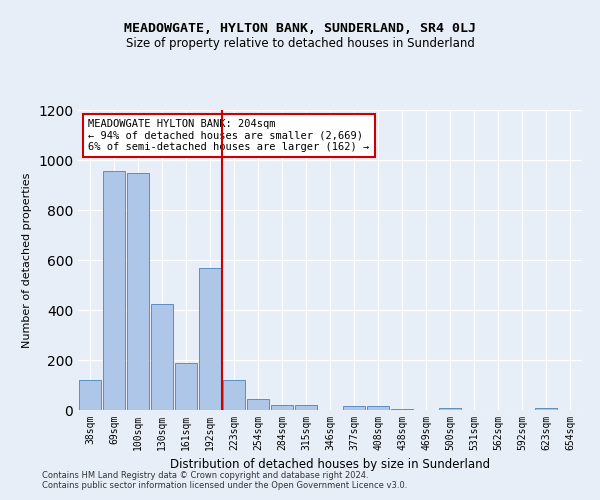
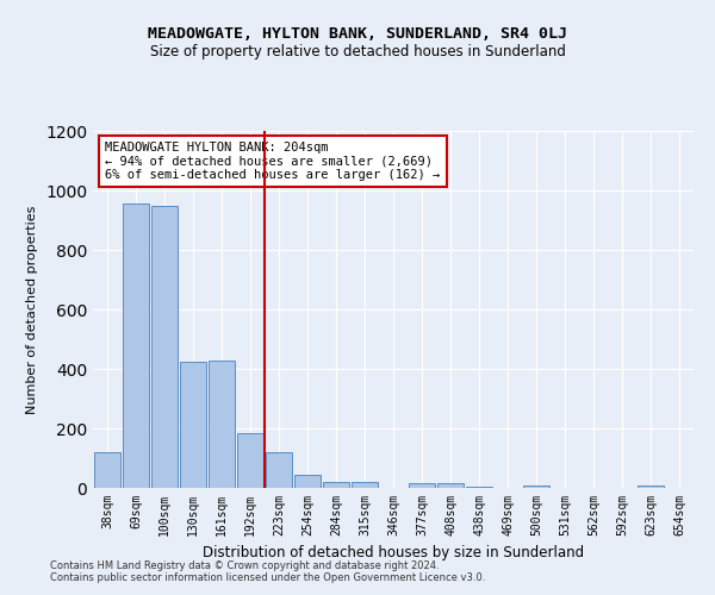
161sqm: 190 -> 430
192sqm: 570 -> 185
